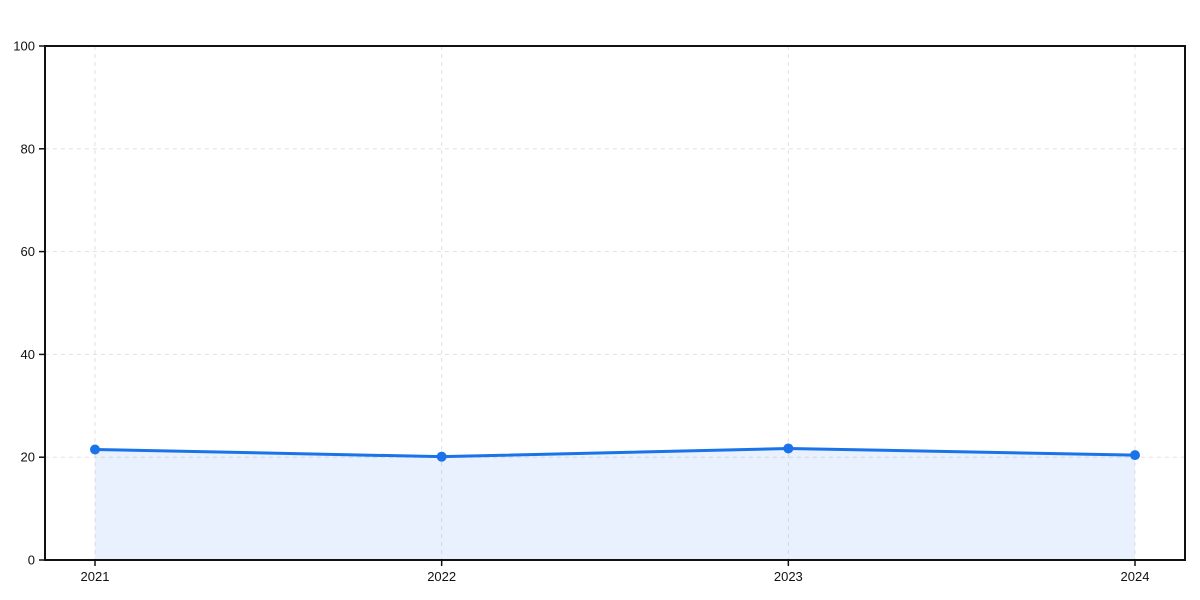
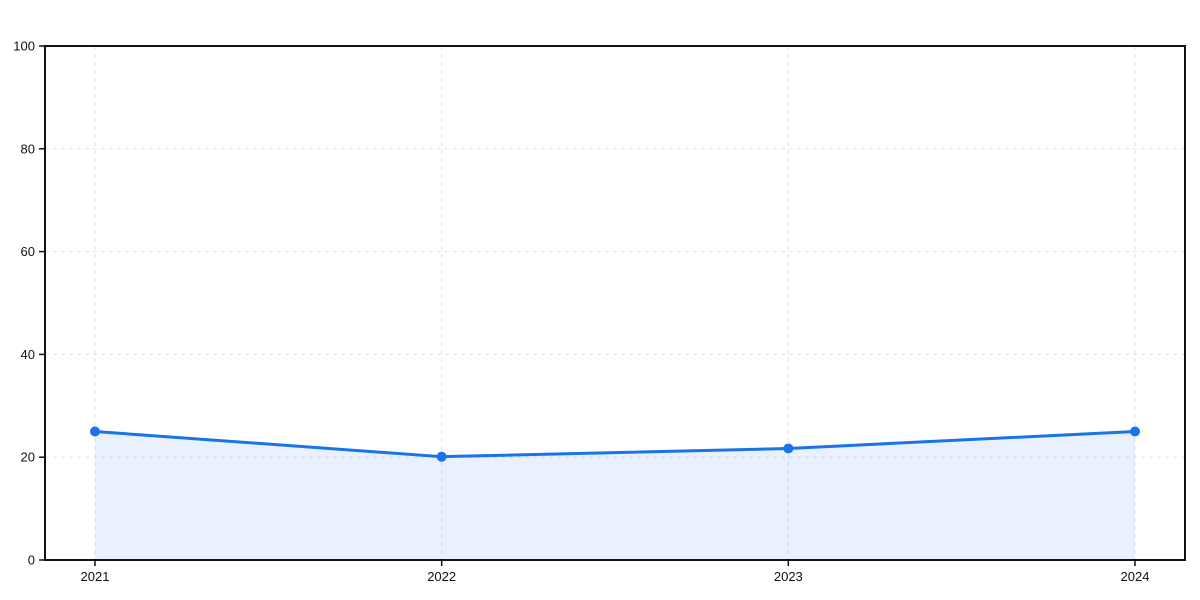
2021: 22 -> 25
2024: 20 -> 25
